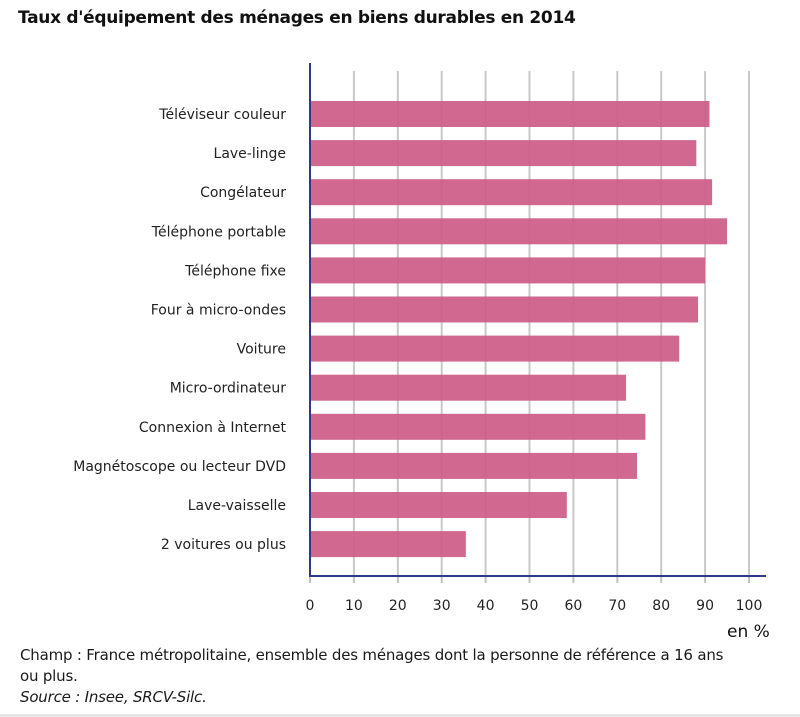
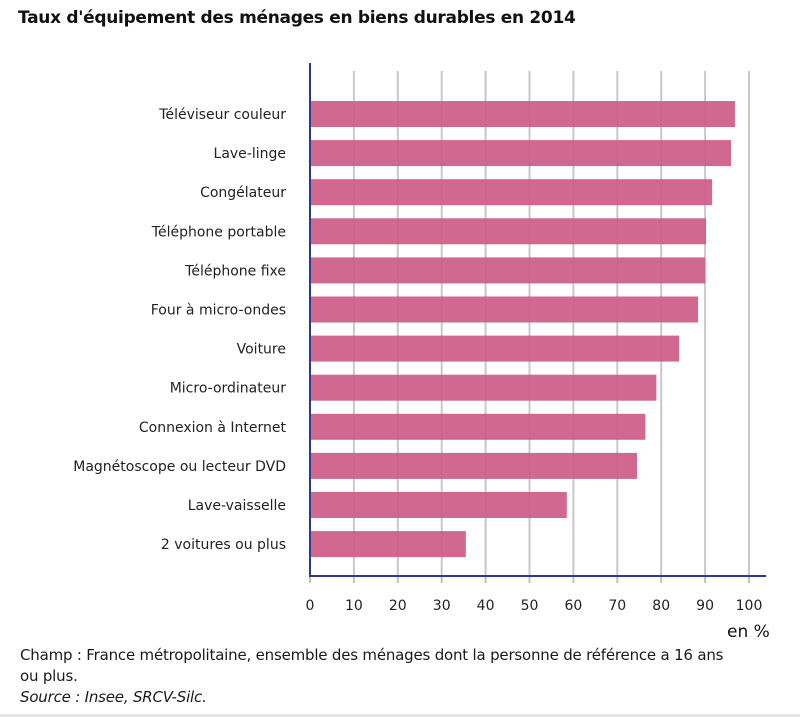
Téléviseur couleur: 91 -> 97
Lave-linge: 88 -> 96
Téléphone portable: 95 -> 90
Micro-ordinateur: 72 -> 79
